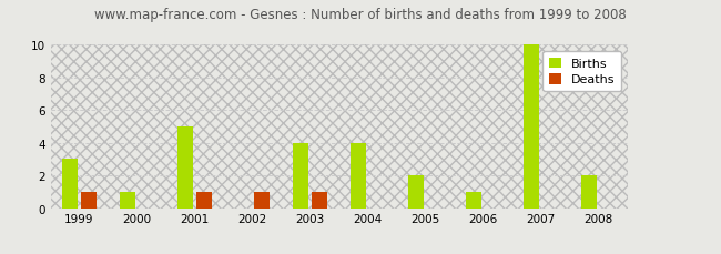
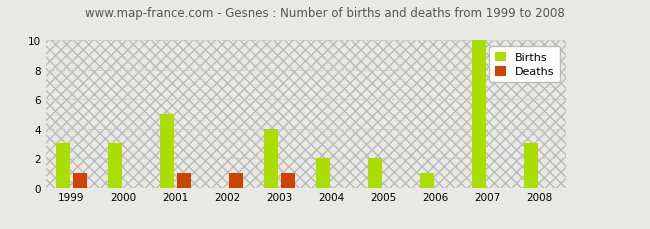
Births/2000: 1 -> 3
Births/2004: 4 -> 2
Births/2008: 2 -> 3
